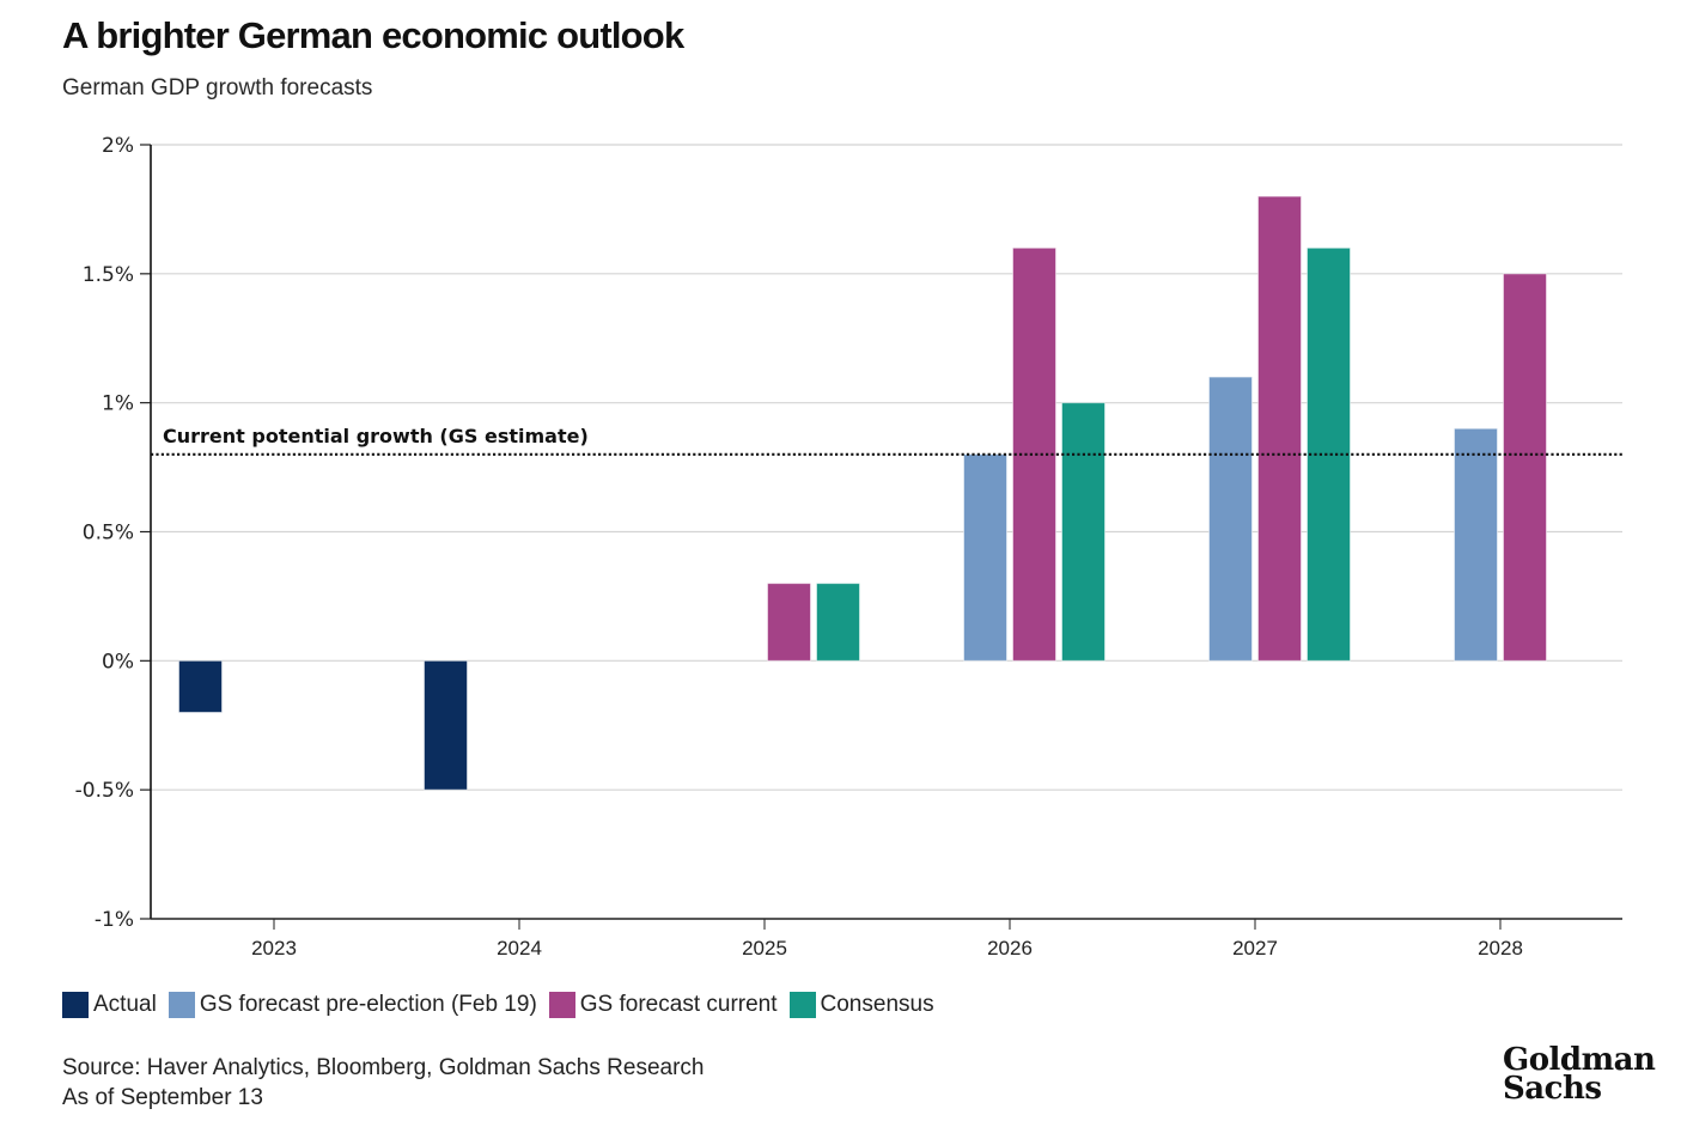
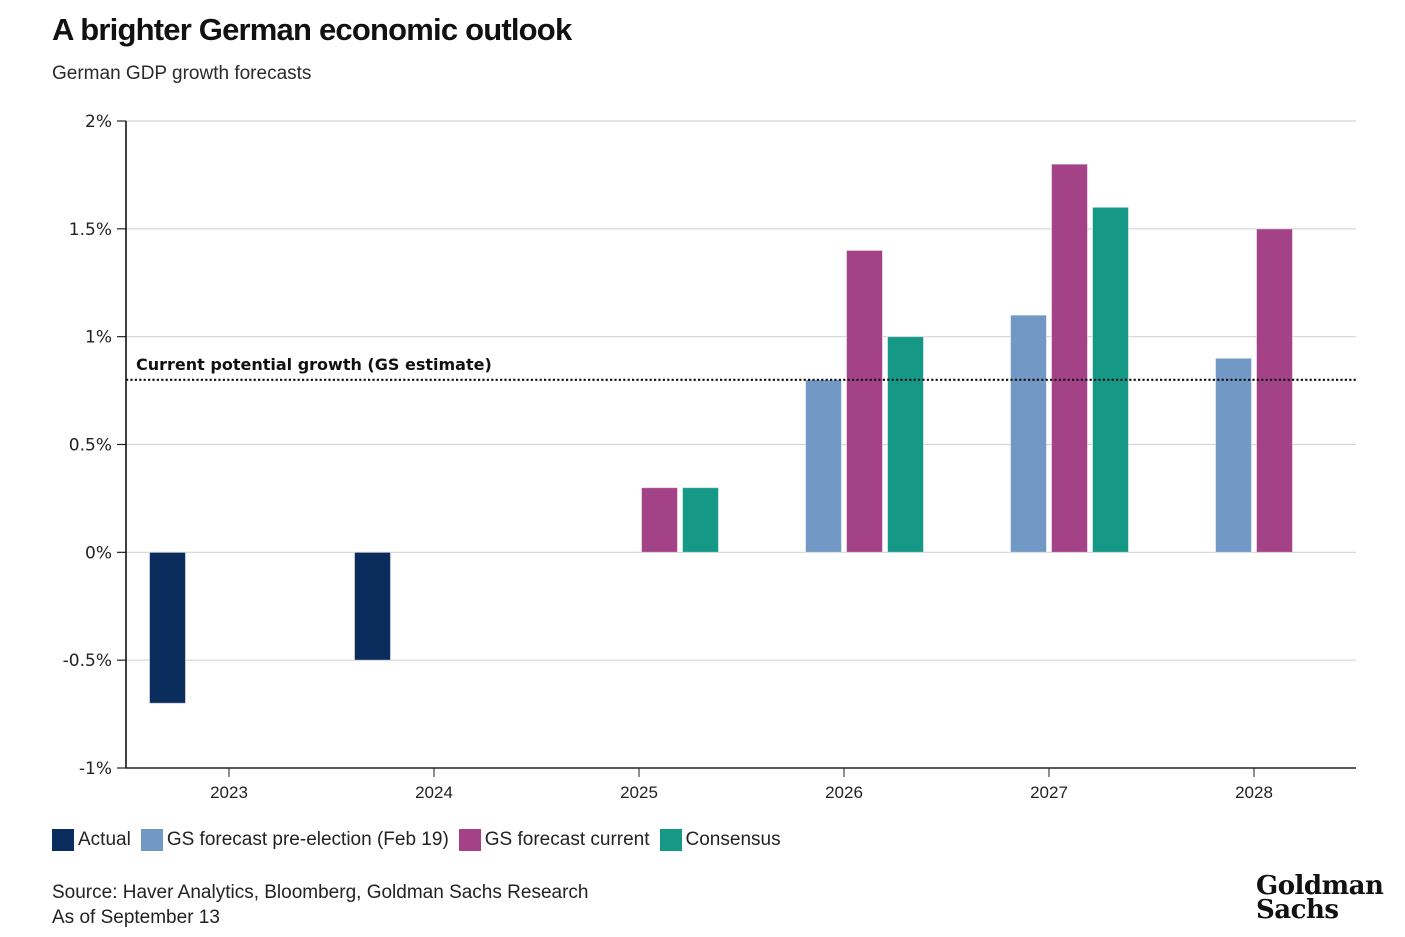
Actual/2023: -0.2% -> -0.7%
GS forecast current/2026: 1.6% -> 1.4%
